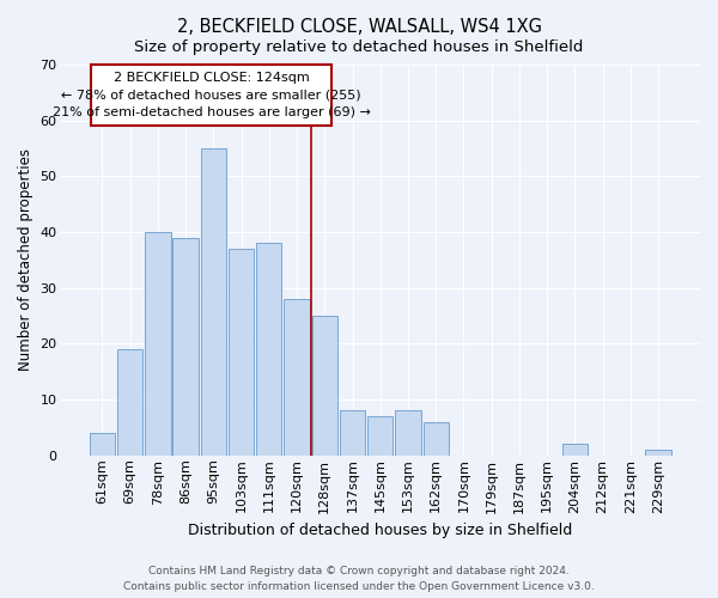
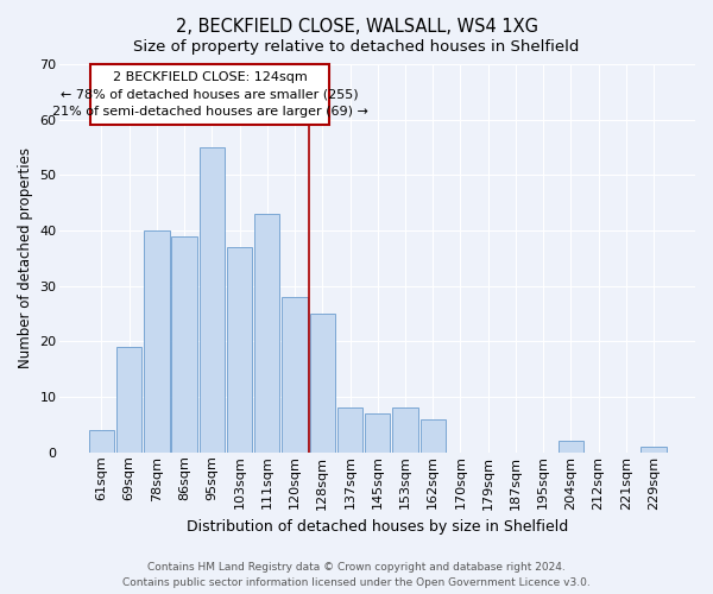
111sqm: 38 -> 43
